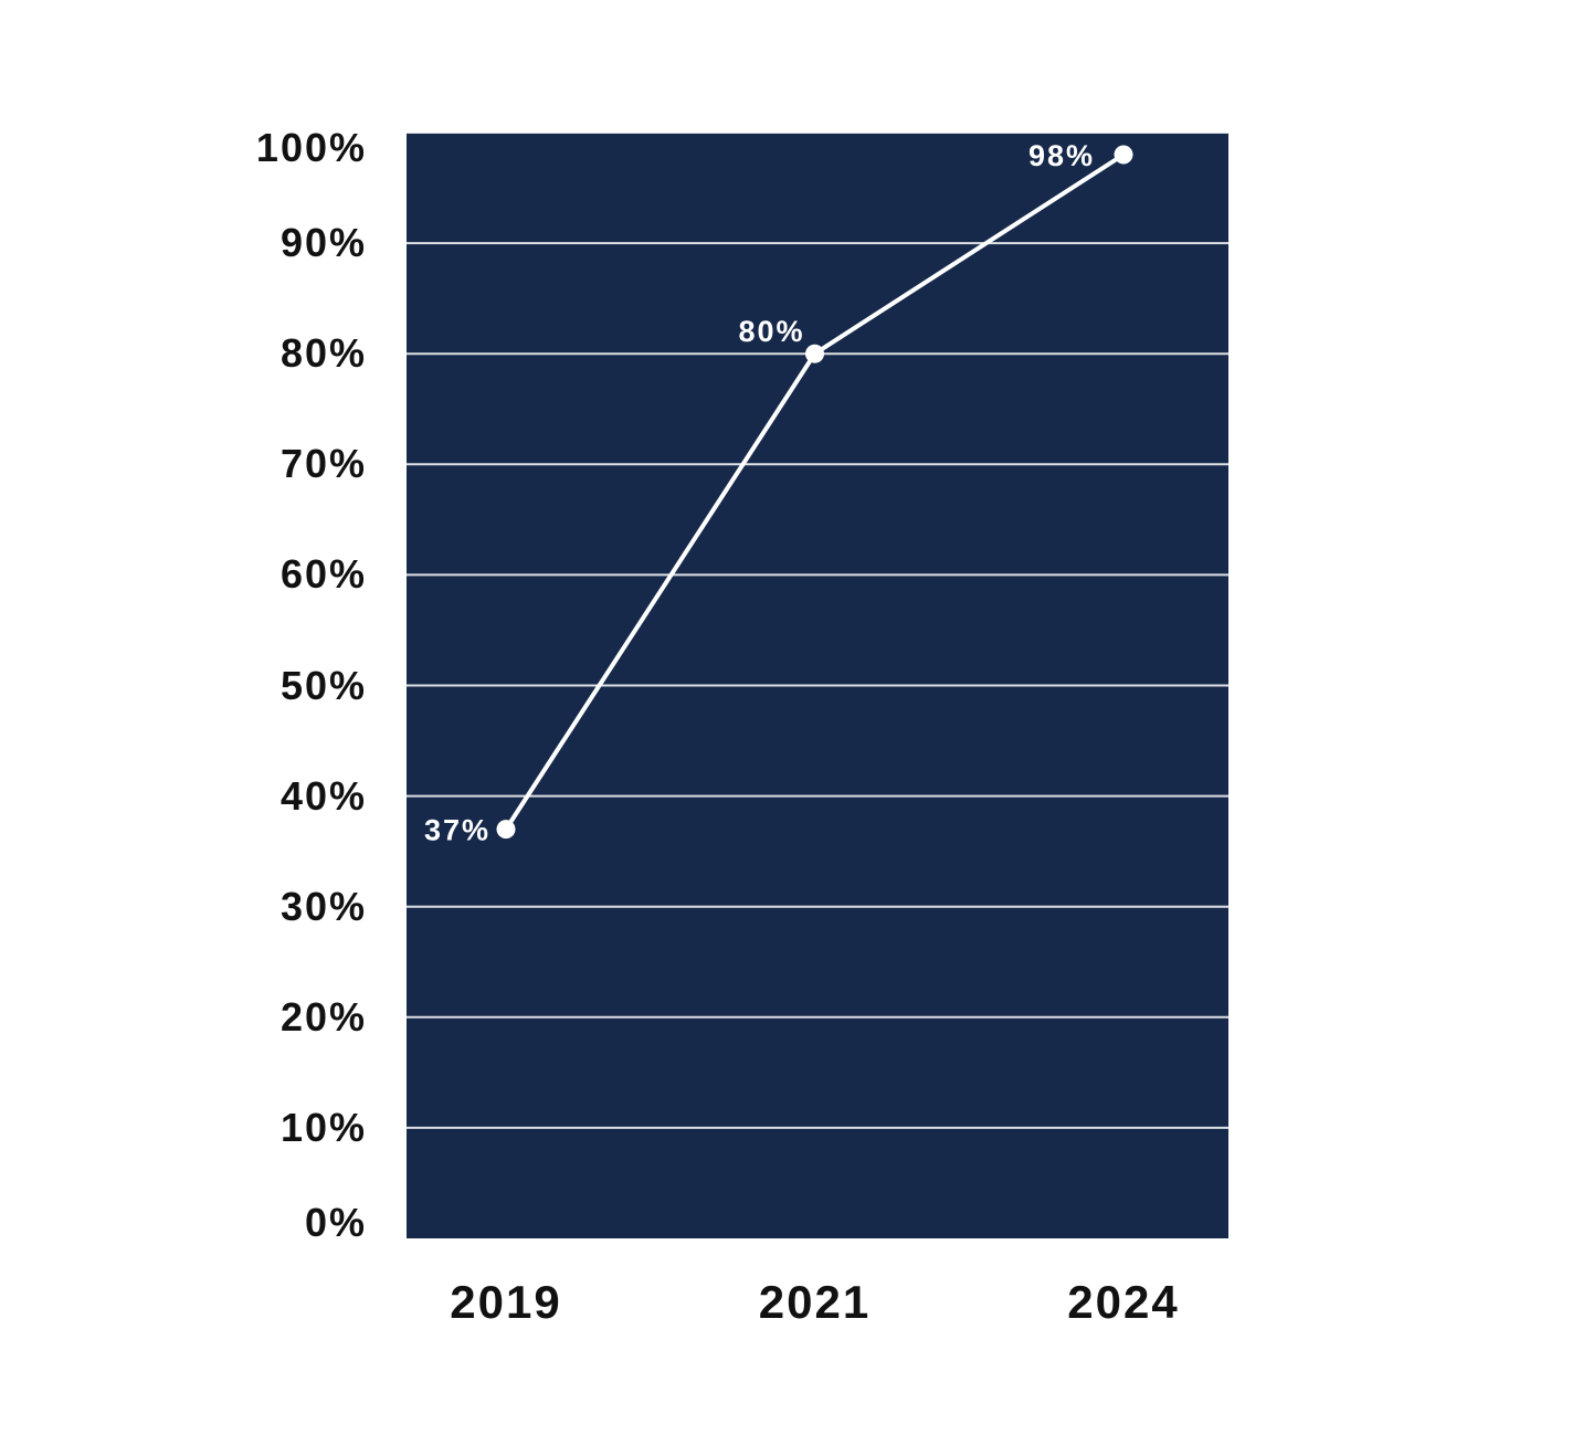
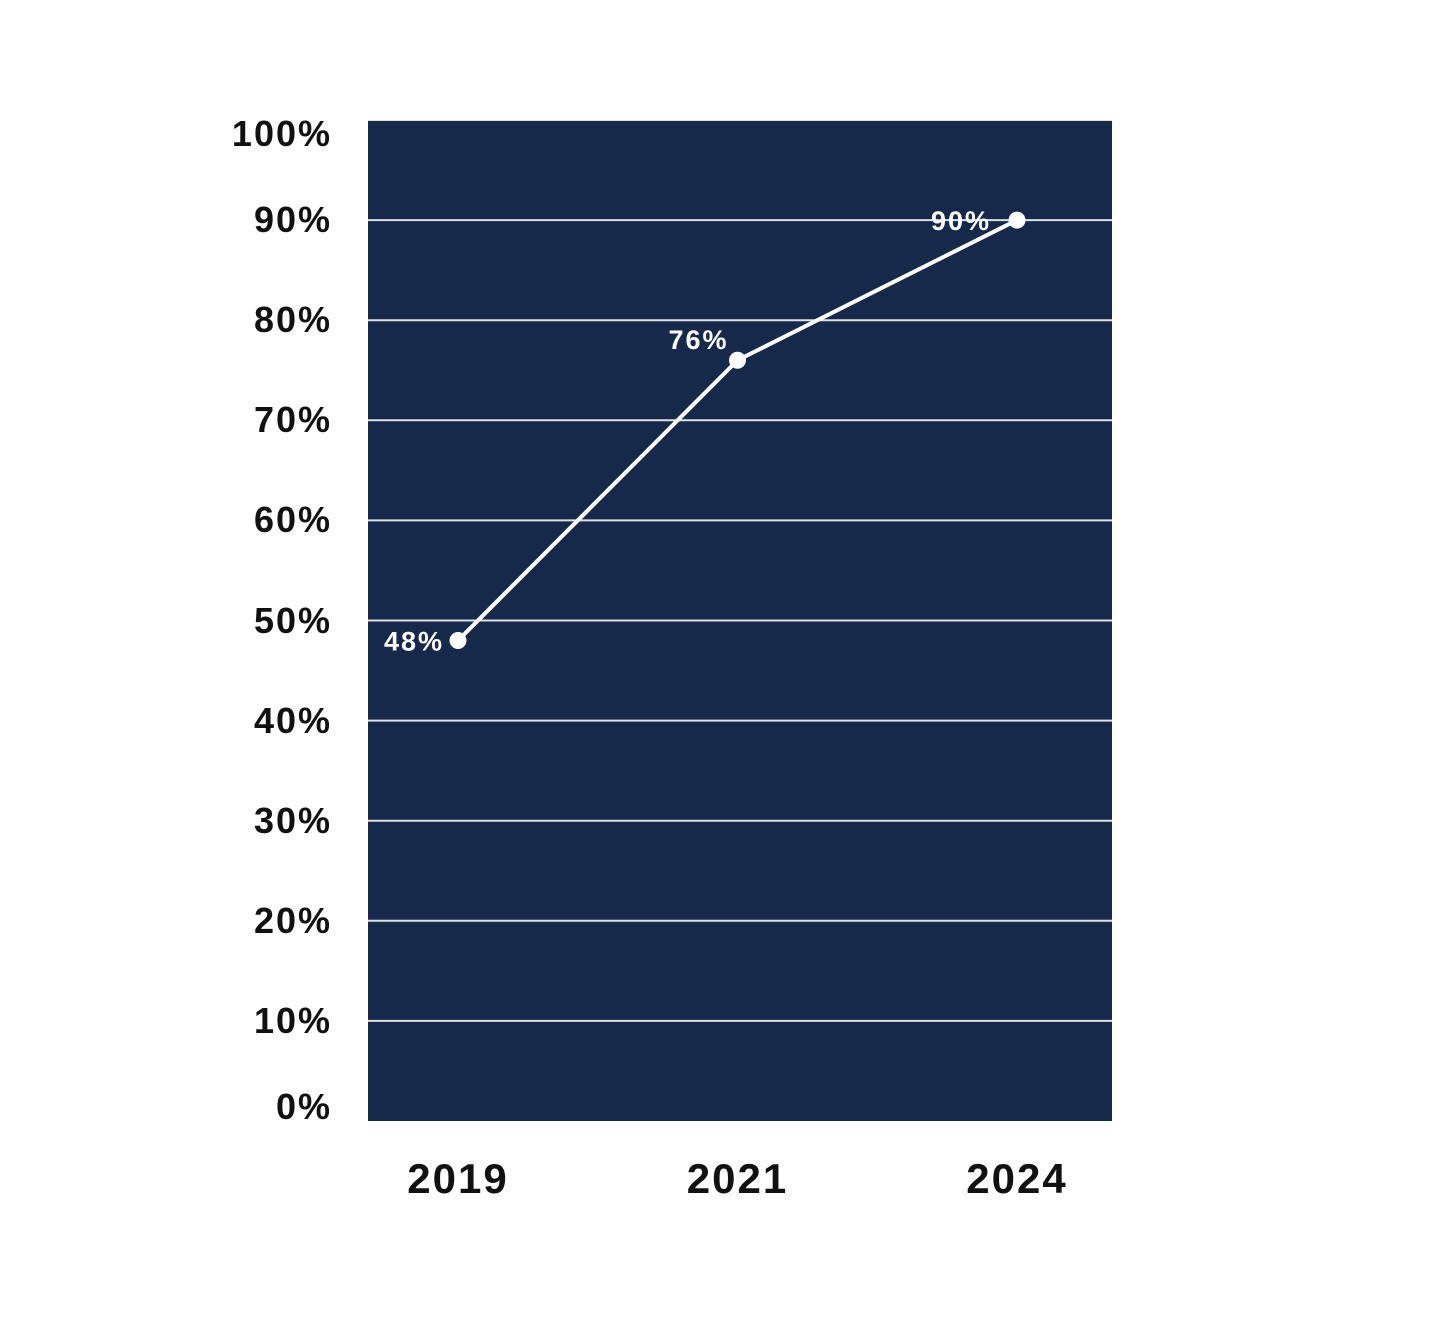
2019: 37% -> 48%
2021: 80% -> 76%
2024: 98% -> 90%
